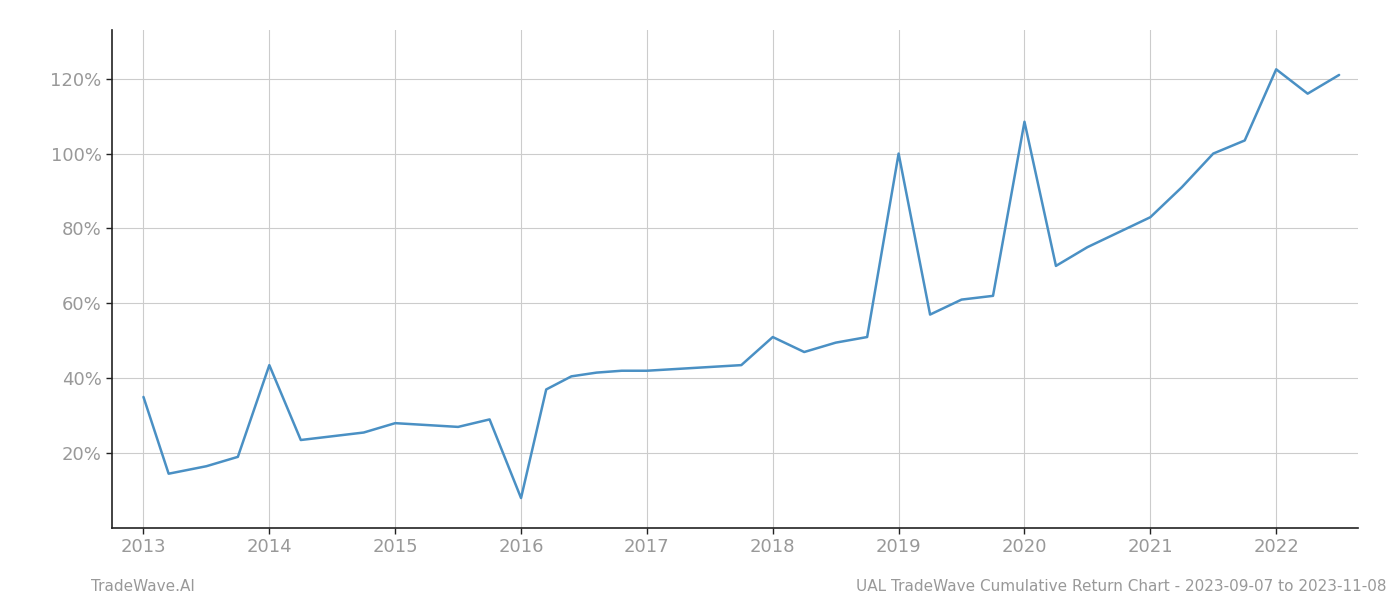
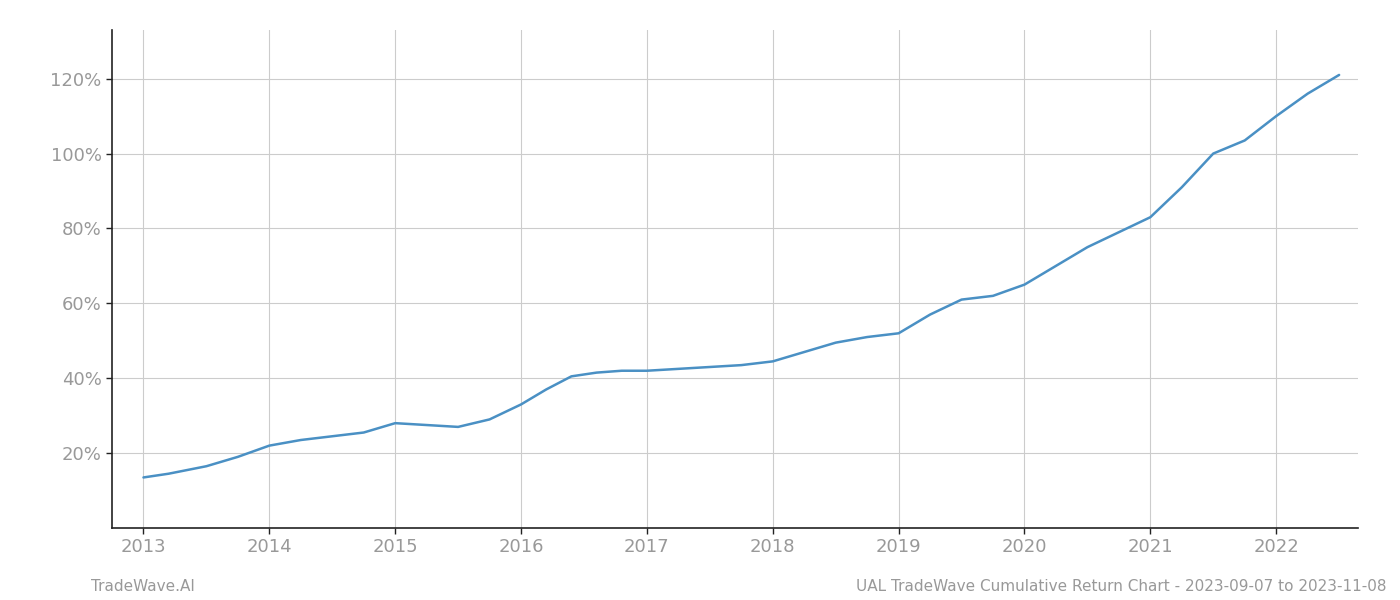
2013: 35.0% -> 13.5%
2014: 43.5% -> 22.0%
2016: 8.0% -> 33.0%
2018: 51.0% -> 44.5%
2019: 100.0% -> 52.0%
2020: 108.5% -> 65.0%
2022: 122.5% -> 110.0%
